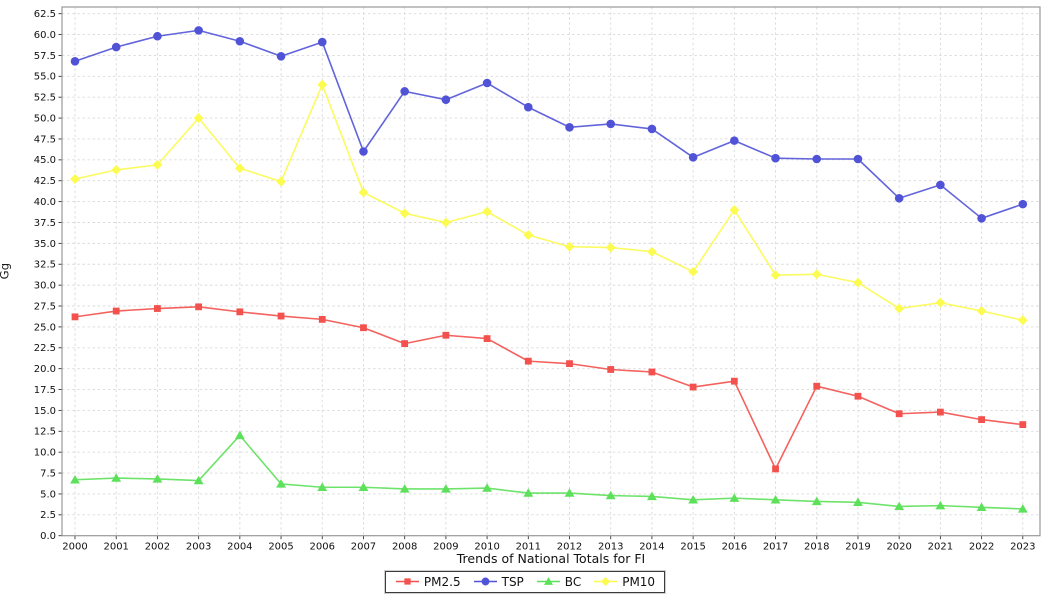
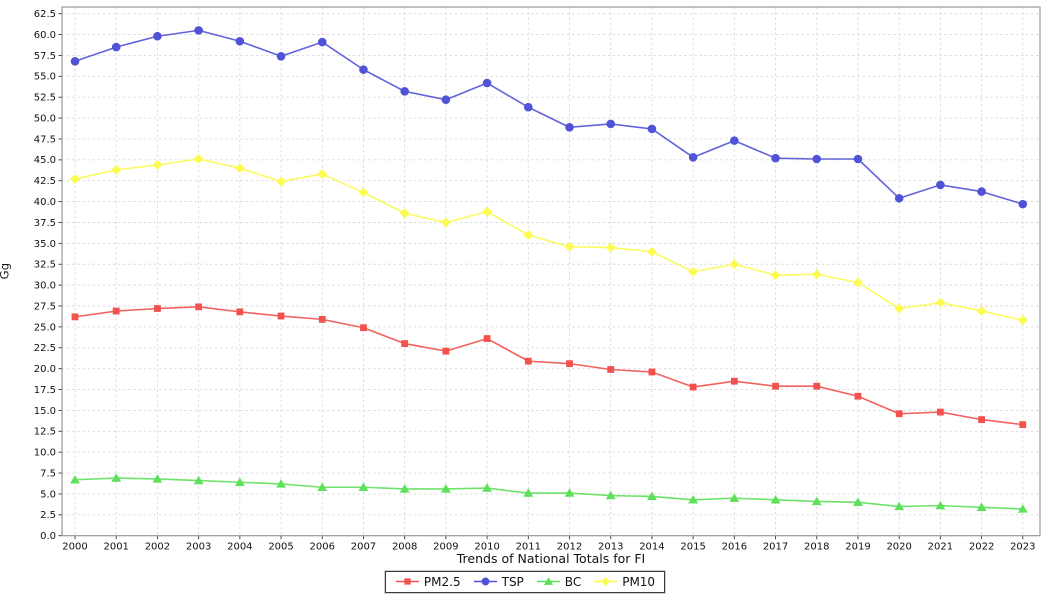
PM10/2003: 50 -> 45
BC/2004: 12 -> 6
PM10/2006: 54 -> 43
TSP/2007: 46 -> 56
PM2.5/2009: 24 -> 22
PM10/2016: 39 -> 32
PM2.5/2017: 8 -> 18
TSP/2022: 38 -> 41
